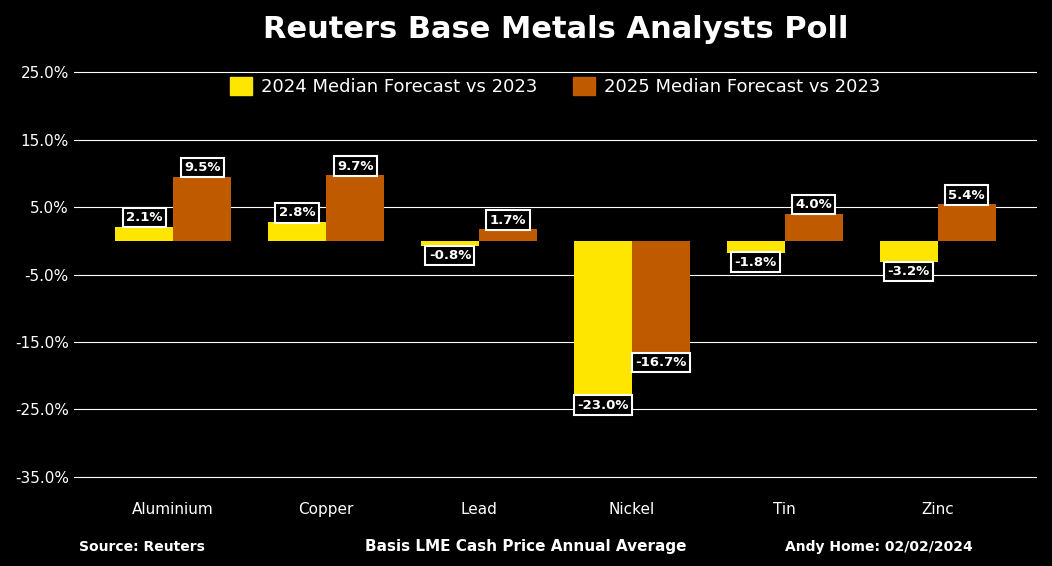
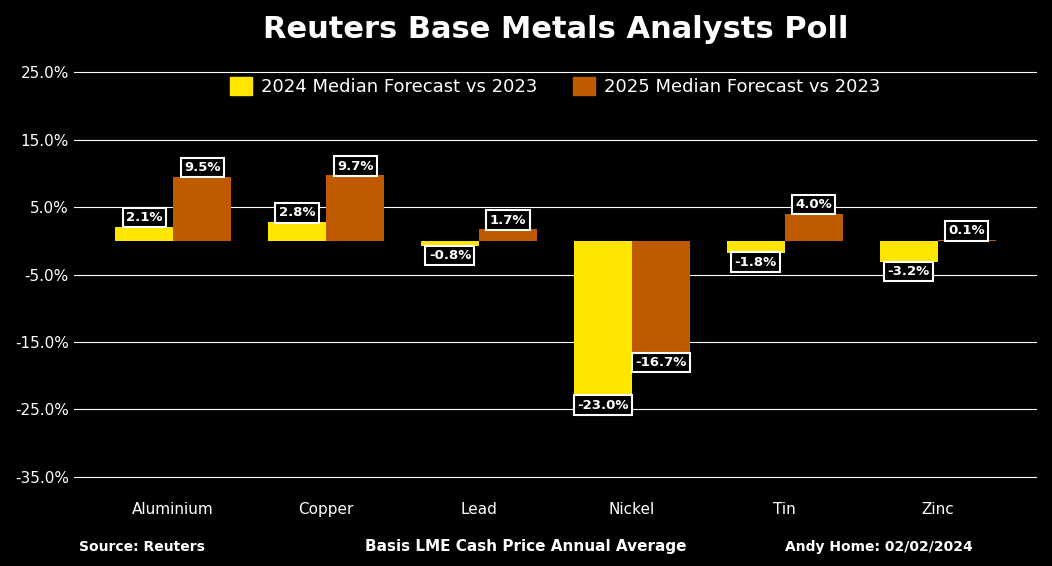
2025 Median Forecast vs 2023/Zinc: 5.4% -> 0.1%
